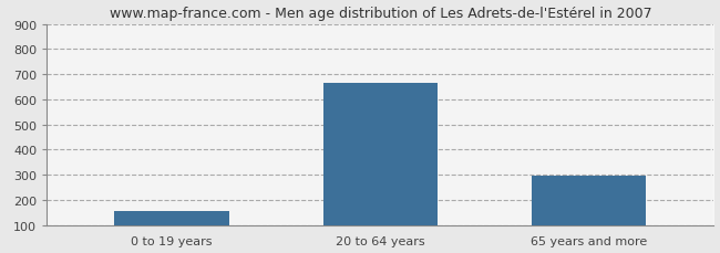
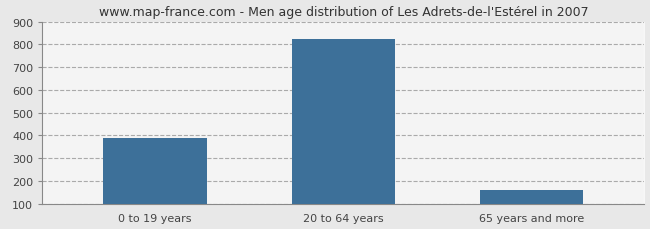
0 to 19 years: 155 -> 390
20 to 64 years: 665 -> 825
65 years and more: 295 -> 162
